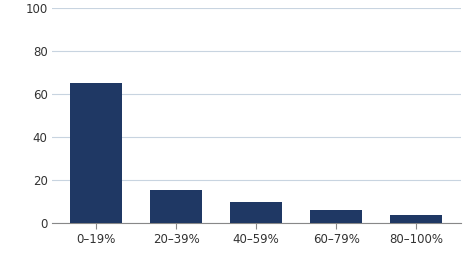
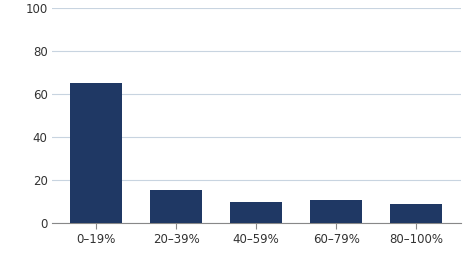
60–79%: 6.0 -> 11.0
80–100%: 4.0 -> 9.0
